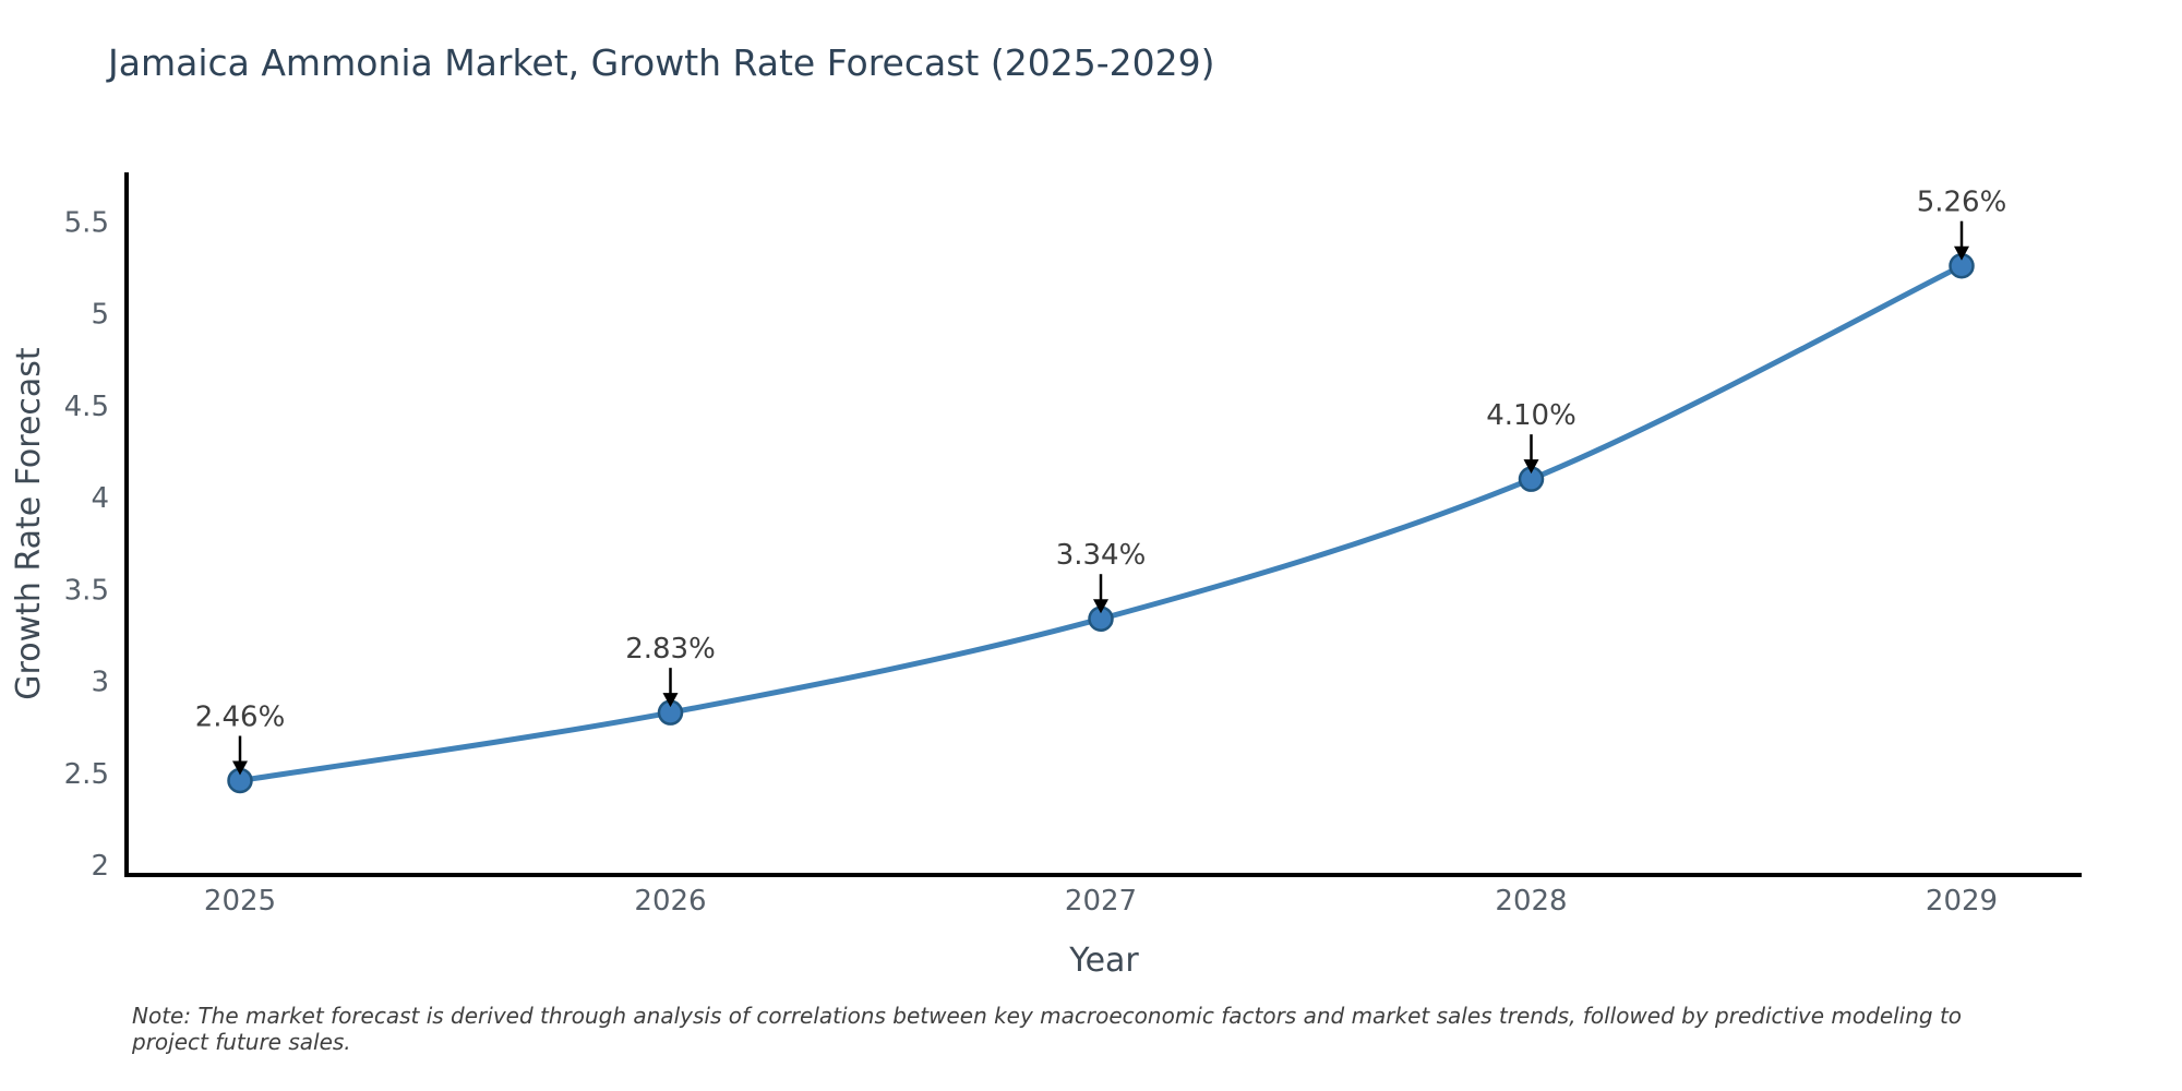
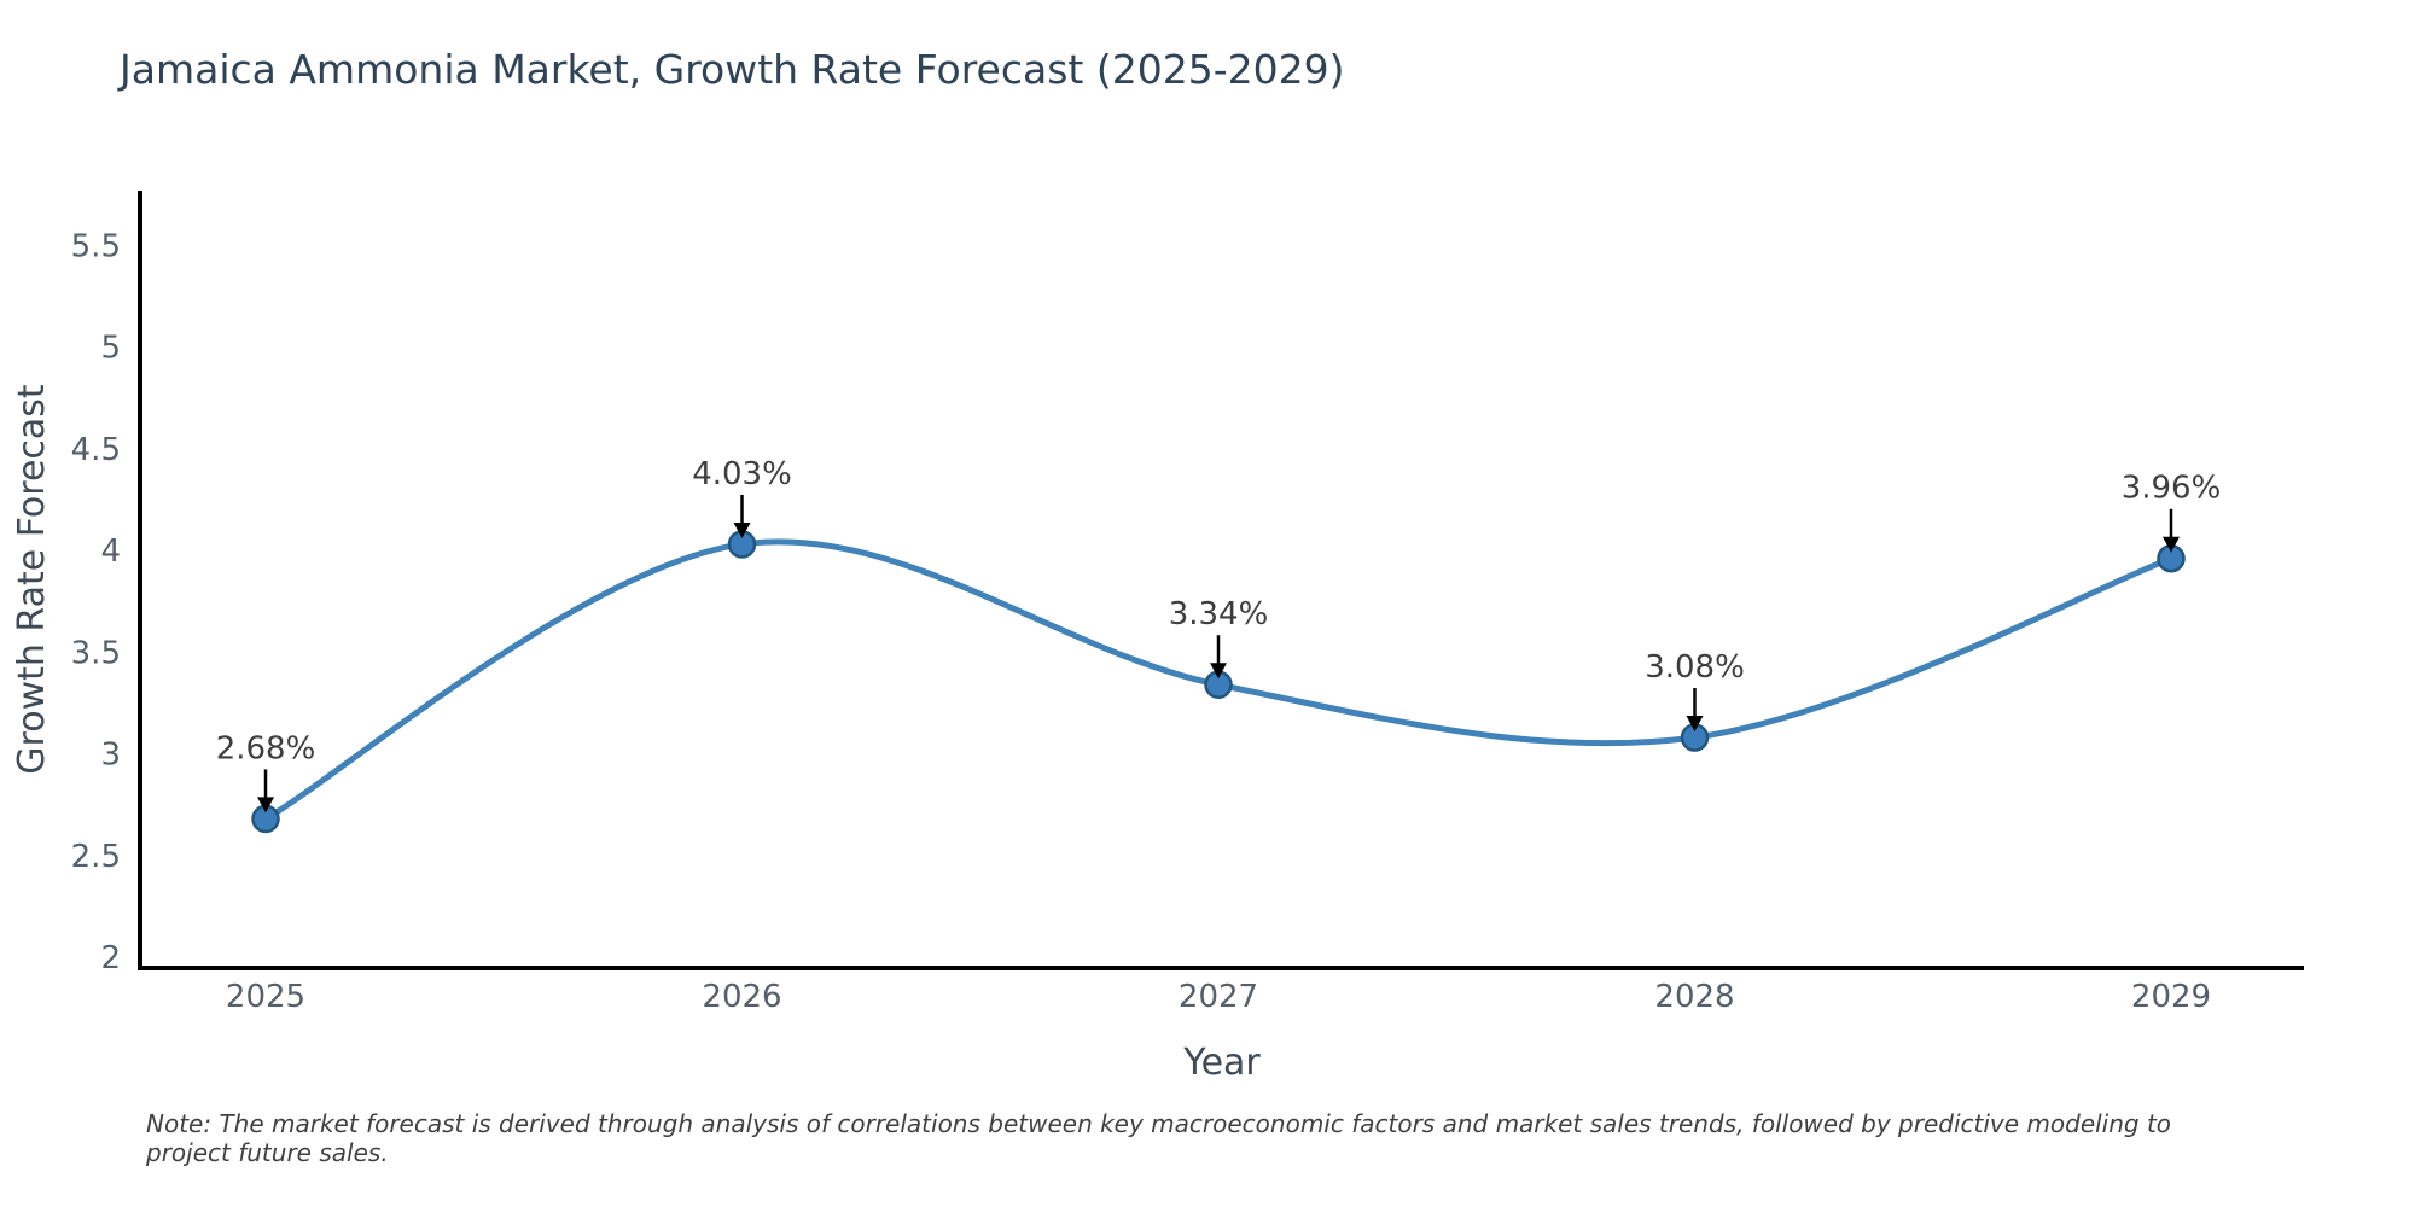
2025: 2.46% -> 2.68%
2026: 2.83% -> 4.03%
2028: 4.10% -> 3.08%
2029: 5.26% -> 3.96%
